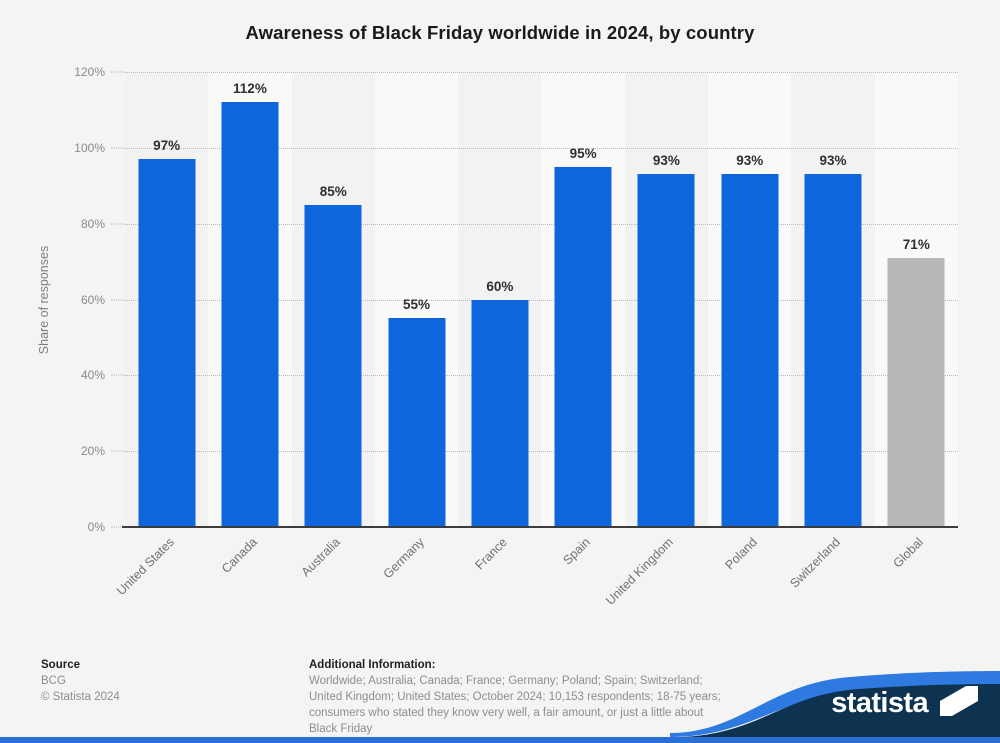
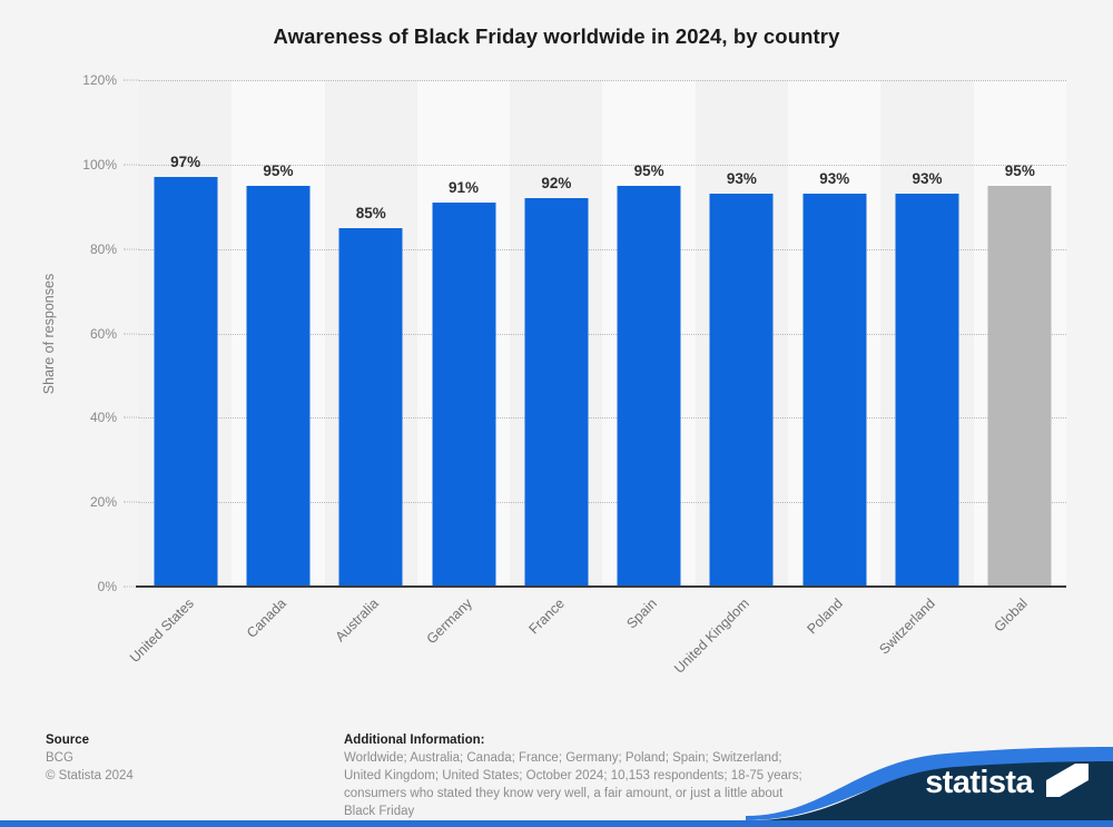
Canada: 112% -> 95%
Germany: 55% -> 91%
France: 60% -> 92%
Global: 71% -> 95%
